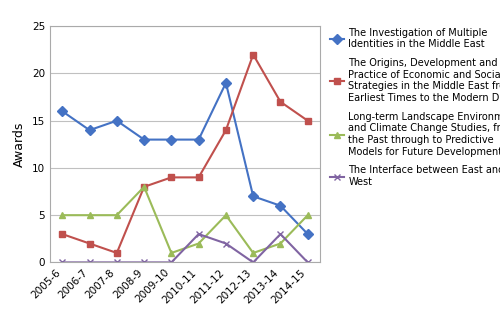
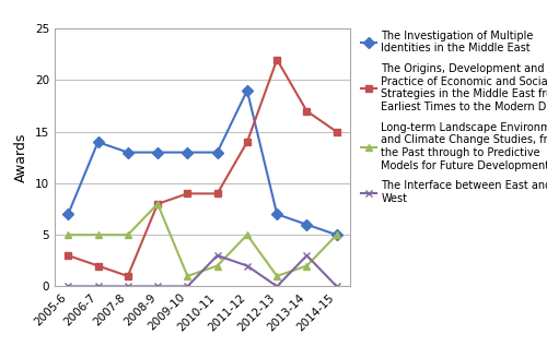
The Investigation of Multiple Identities in the Middle East/2005-6: 16 -> 7
The Investigation of Multiple Identities in the Middle East/2007-8: 15 -> 13
The Investigation of Multiple Identities in the Middle East/2014-15: 3 -> 5
